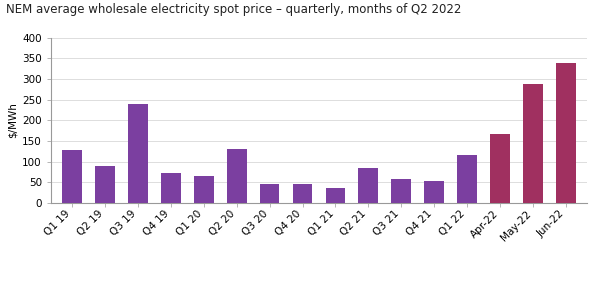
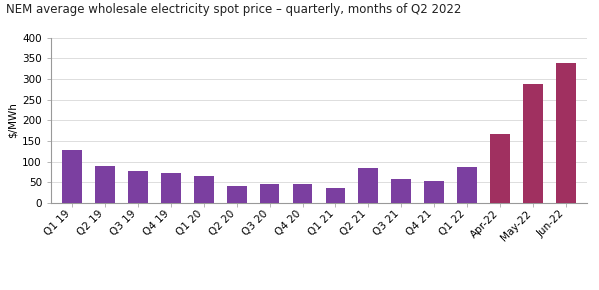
Q3 19: 240 -> 78
Q2 20: 130 -> 40
Q1 22: 115 -> 87
